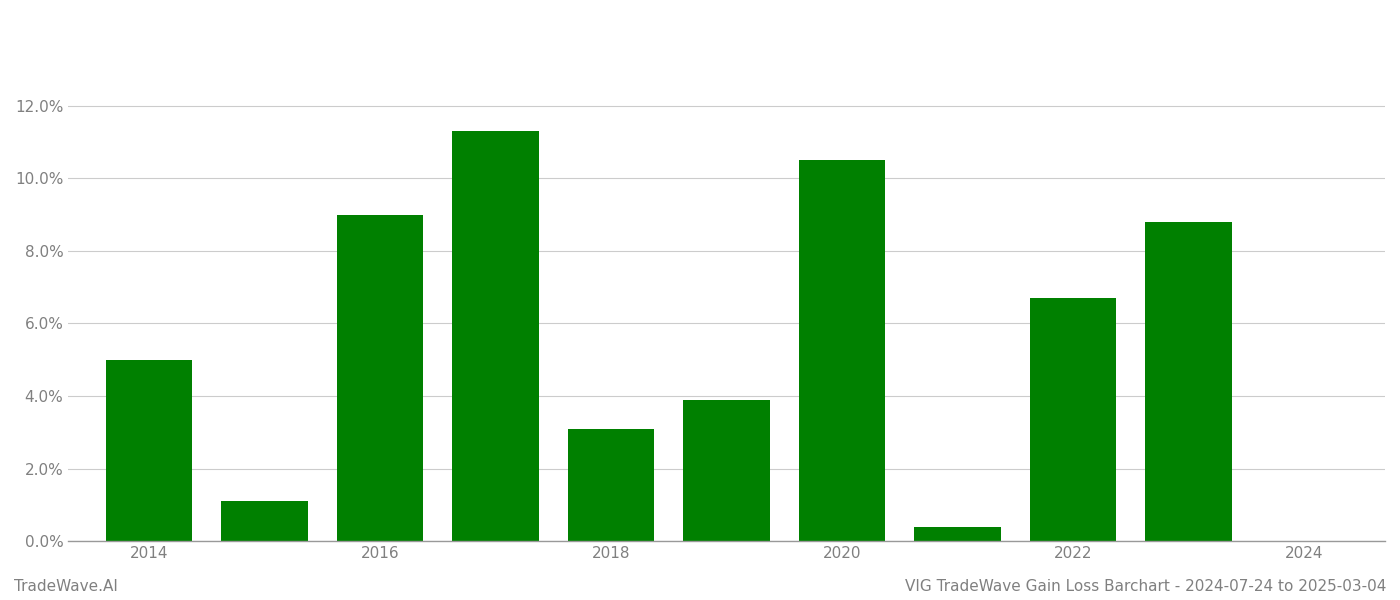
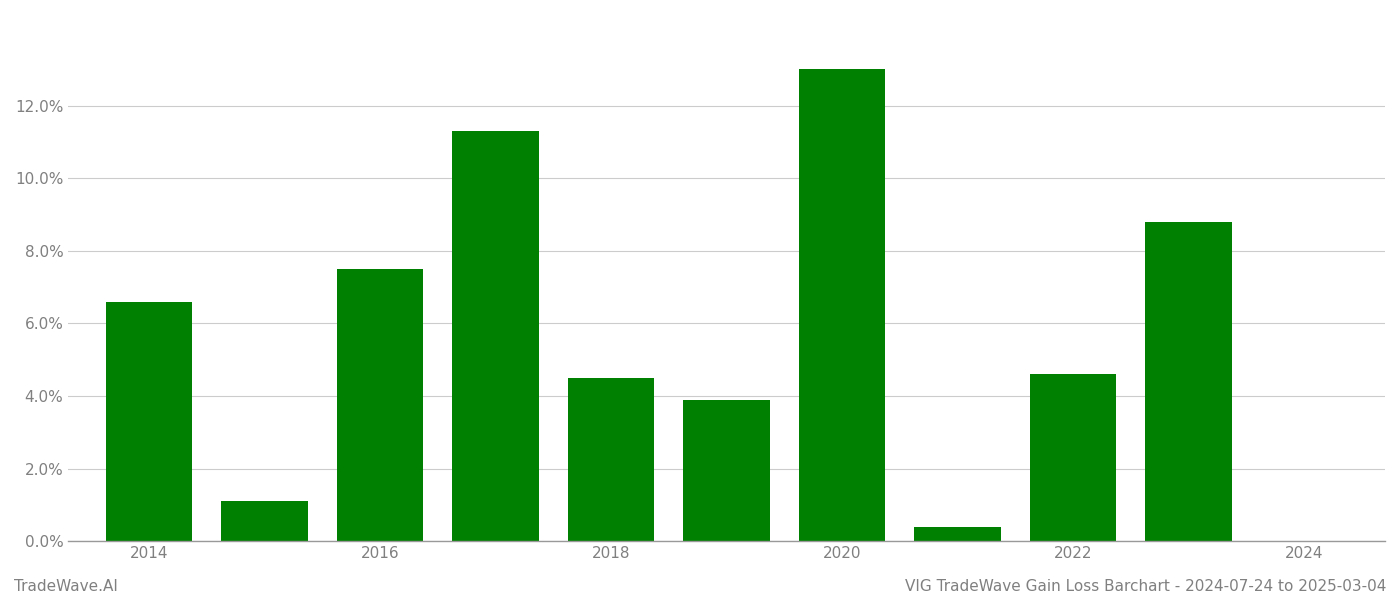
2014: 5.0% -> 6.6%
2016: 9.0% -> 7.5%
2018: 3.1% -> 4.5%
2020: 10.5% -> 13.0%
2022: 6.7% -> 4.6%
